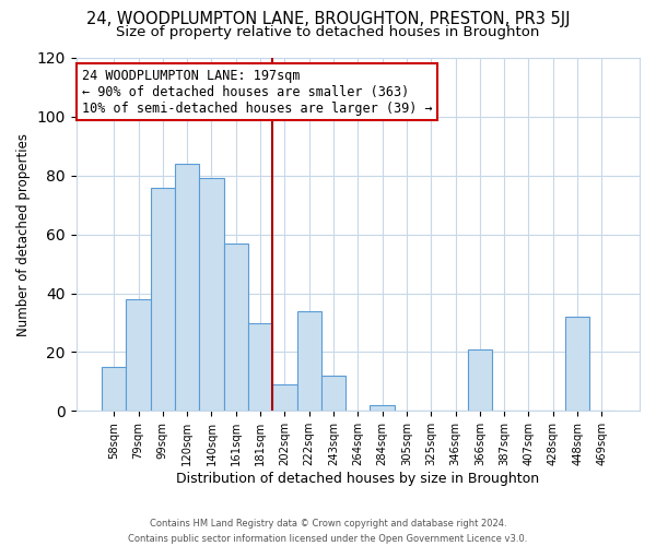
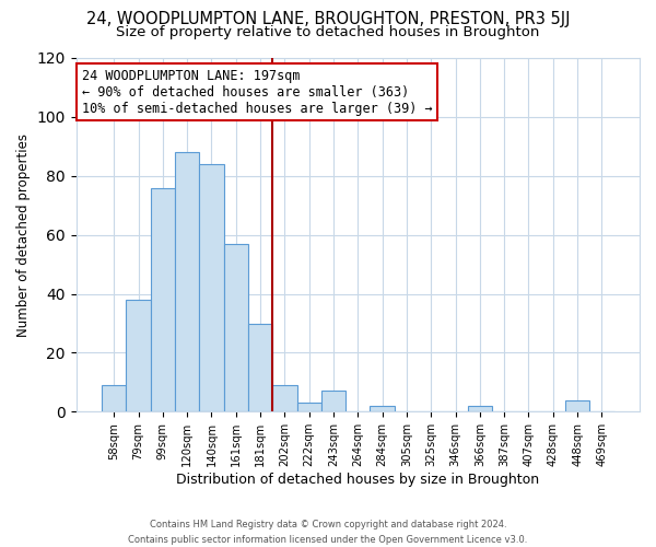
58sqm: 15 -> 9
120sqm: 84 -> 88
140sqm: 79 -> 84
222sqm: 34 -> 3
243sqm: 12 -> 7
366sqm: 21 -> 2
448sqm: 32 -> 4
